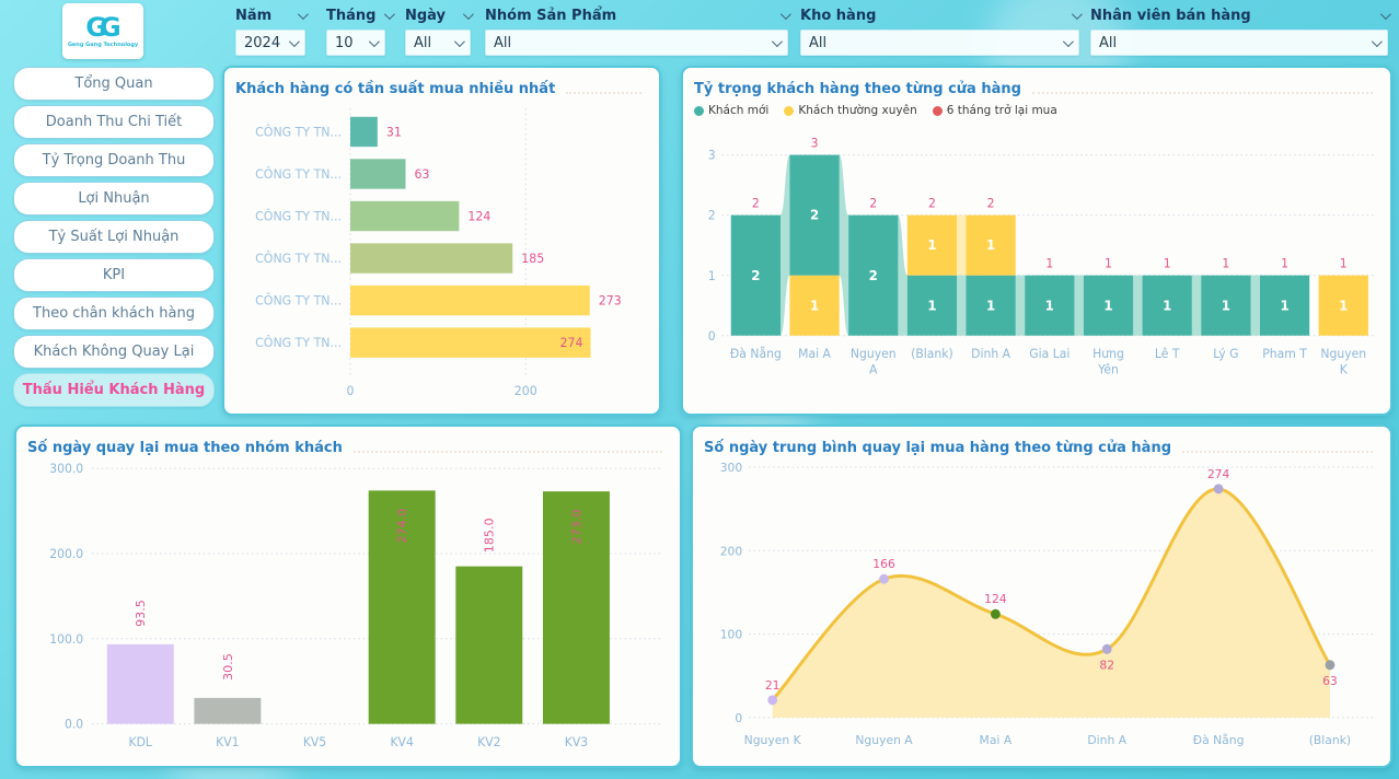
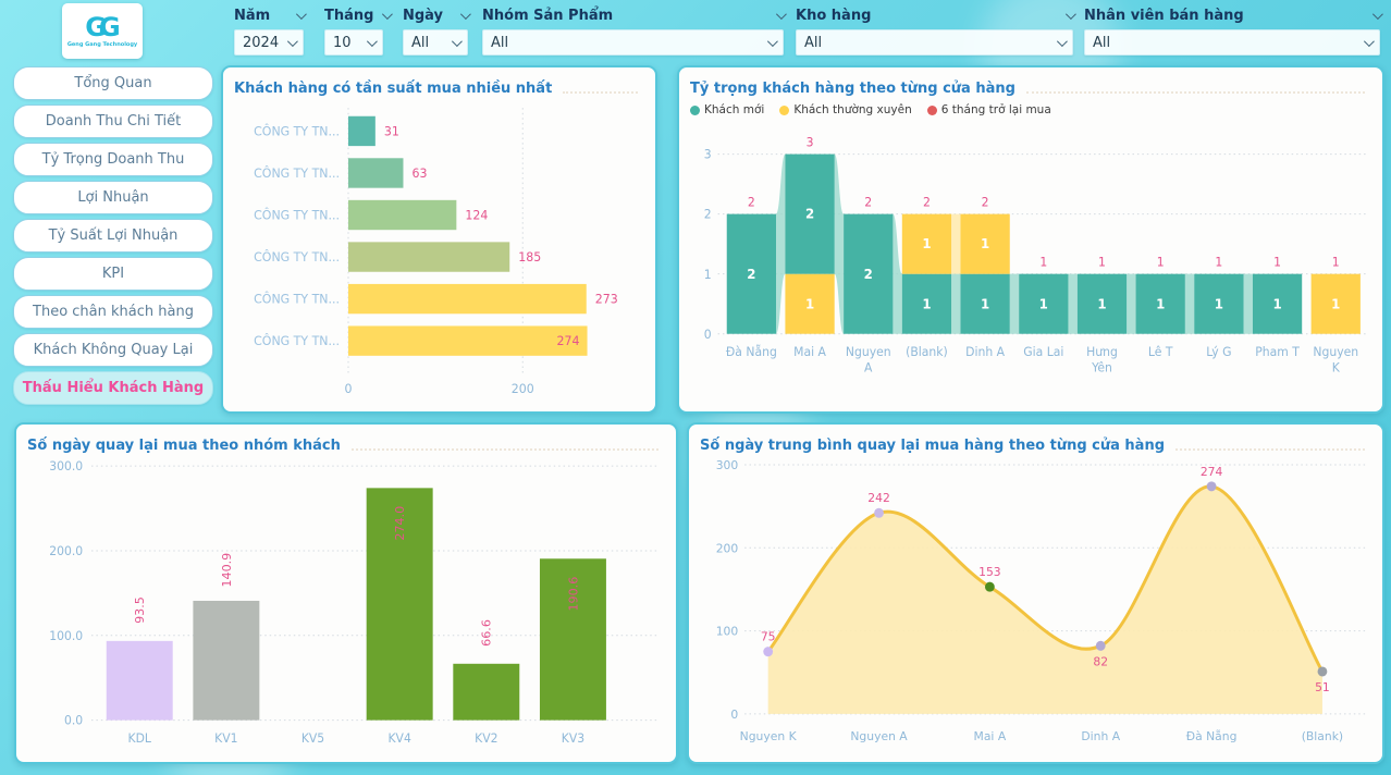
Số ngày quay lại mua theo nhóm khách/KV1: 30.5 -> 140.9
Số ngày quay lại mua theo nhóm khách/KV2: 185.0 -> 66.6
Số ngày quay lại mua theo nhóm khách/KV3: 273.0 -> 190.6
Số ngày trung bình quay lại mua hàng theo từng cửa hàng/Nguyen K: 21 -> 75
Số ngày trung bình quay lại mua hàng theo từng cửa hàng/Nguyen A: 166 -> 242
Số ngày trung bình quay lại mua hàng theo từng cửa hàng/Mai A: 124 -> 153
Số ngày trung bình quay lại mua hàng theo từng cửa hàng/(Blank): 63 -> 51
